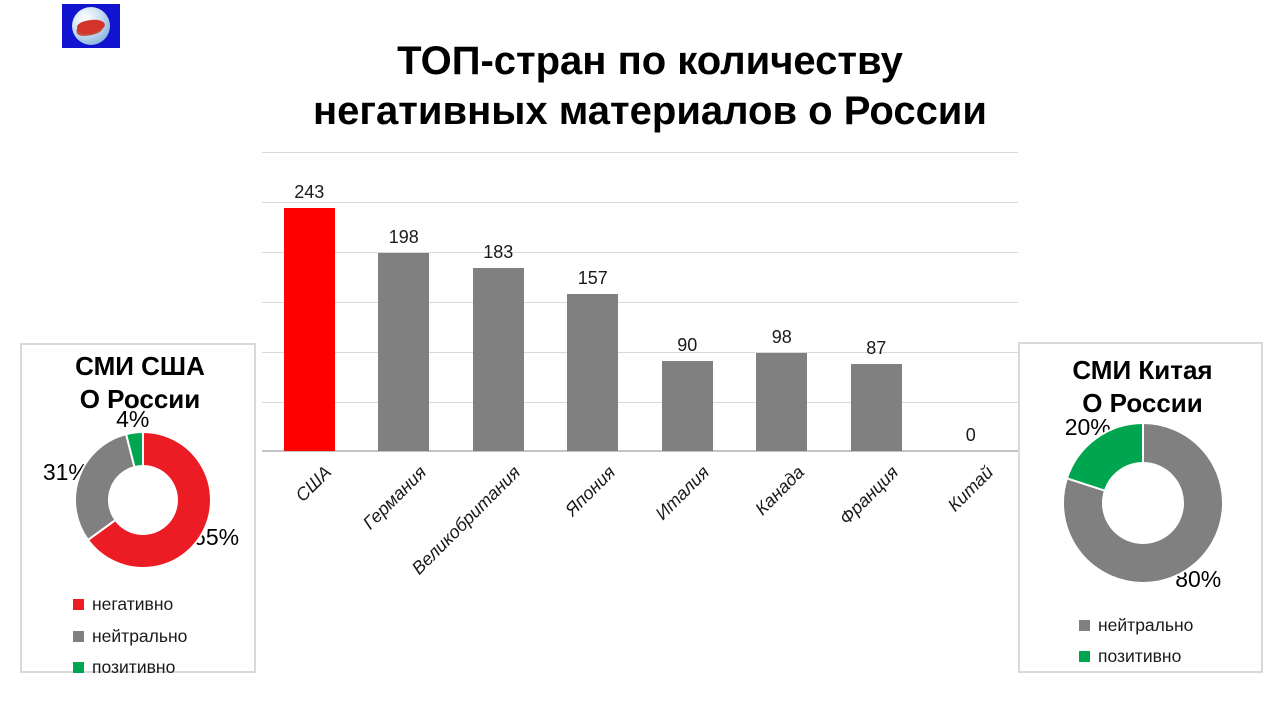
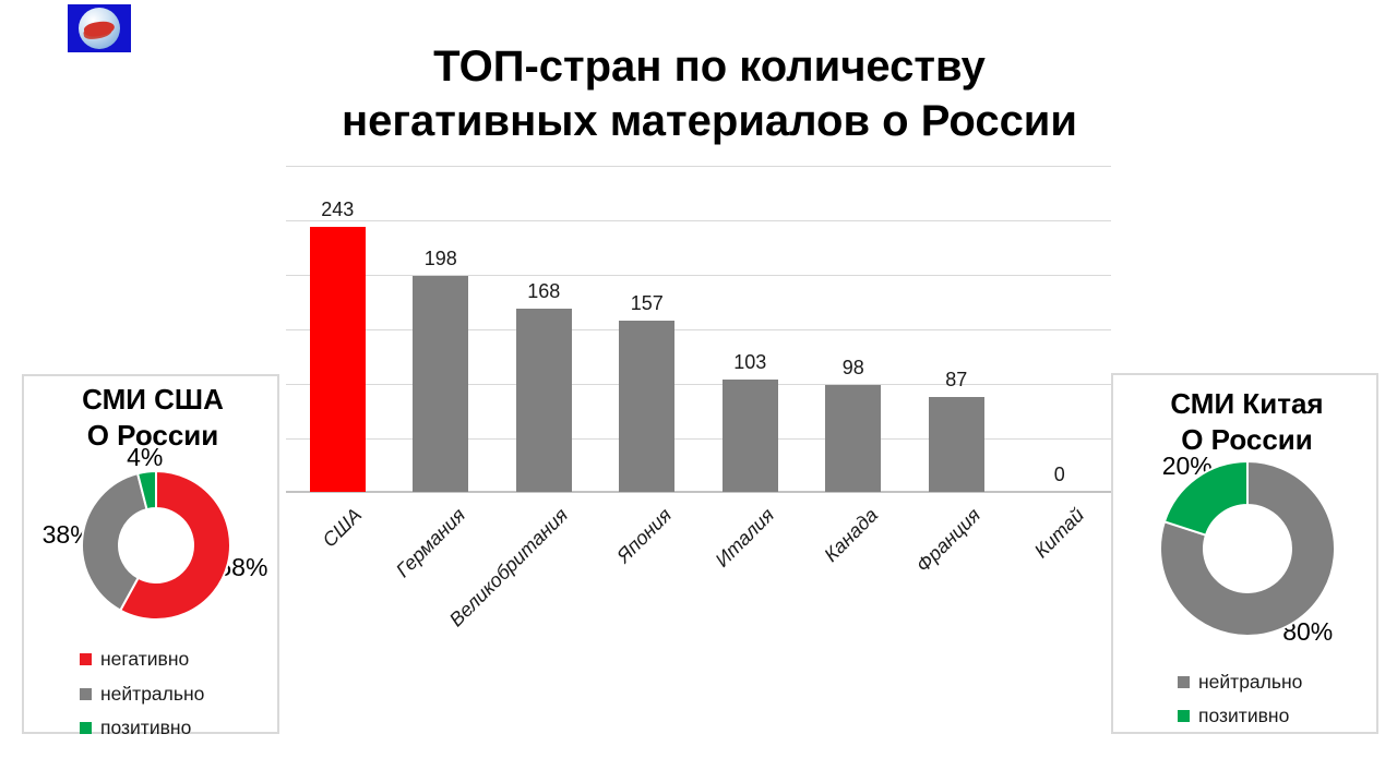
ТОП-стран по количеству негативных материалов о России/Великобритания: 183 -> 168
ТОП-стран по количеству негативных материалов о России/Италия: 90 -> 103
СМИ США О России/негативно: 65% -> 58%
СМИ США О России/нейтрально: 31% -> 38%
